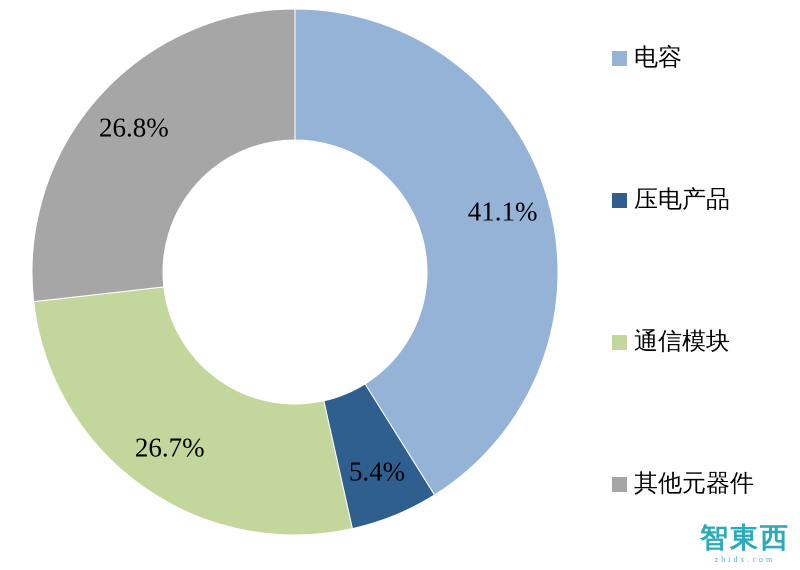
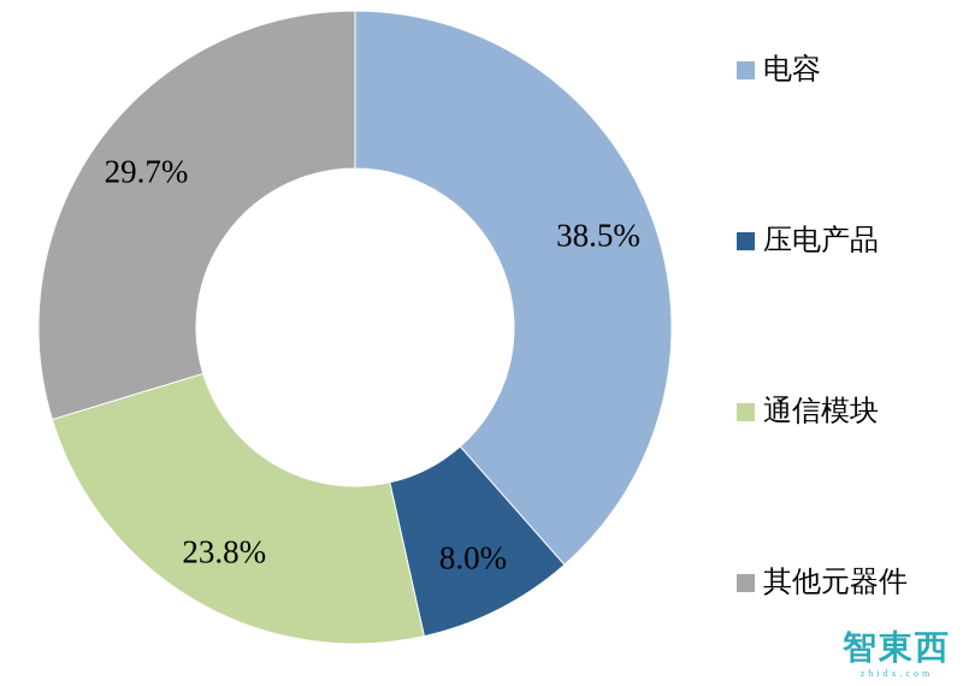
电容: 41.1% -> 38.5%
压电产品: 5.4% -> 8.0%
通信模块: 26.7% -> 23.8%
其他元器件: 26.8% -> 29.7%
